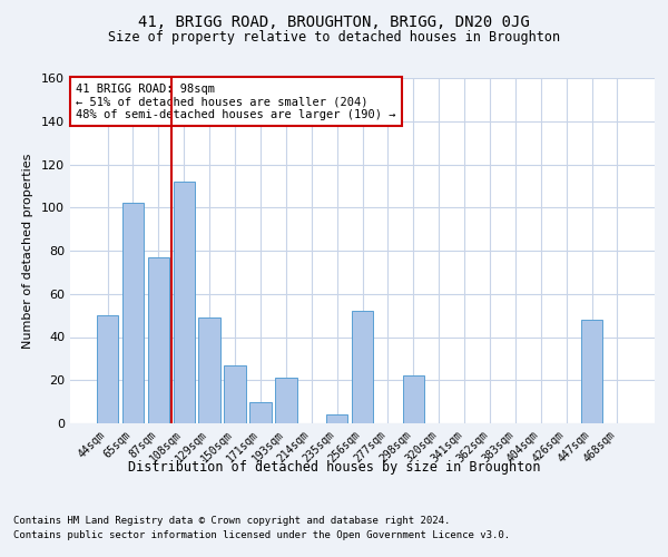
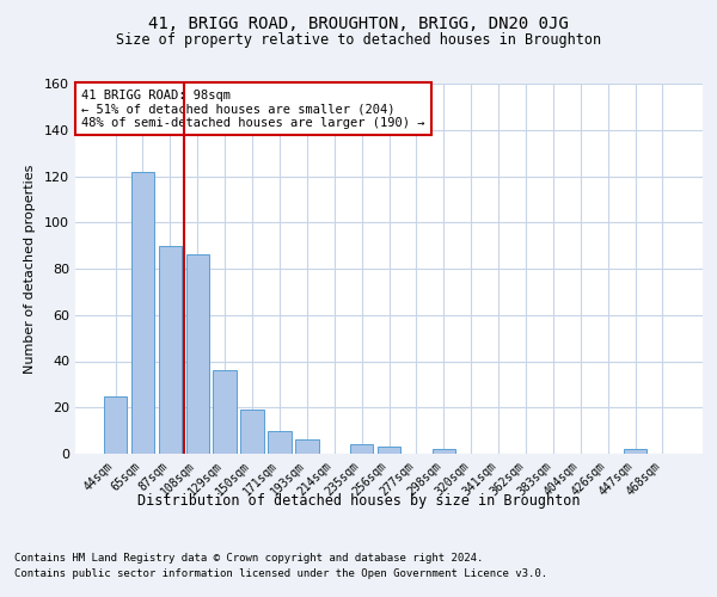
44sqm: 50 -> 25
65sqm: 102 -> 122
87sqm: 77 -> 90
108sqm: 112 -> 86
129sqm: 49 -> 36
150sqm: 27 -> 19
193sqm: 21 -> 6
256sqm: 52 -> 3
298sqm: 22 -> 2
447sqm: 48 -> 2
